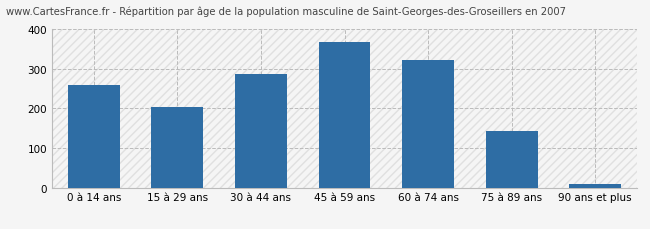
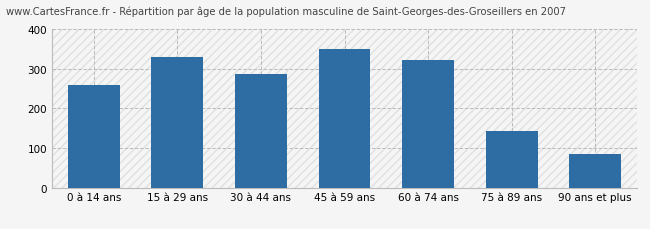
15 à 29 ans: 202 -> 330
45 à 59 ans: 368 -> 350
90 ans et plus: 10 -> 85
